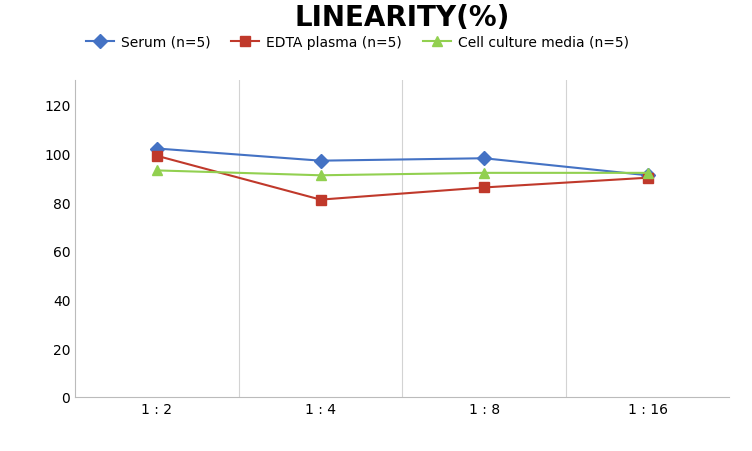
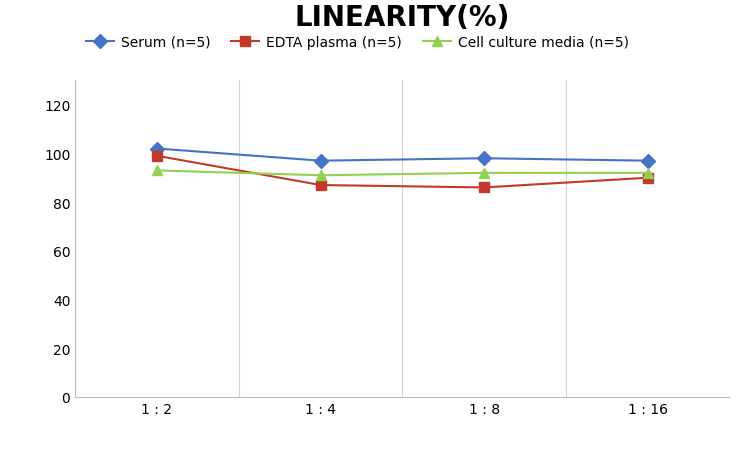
EDTA plasma (n=5)/1 : 4: 81 -> 87
Serum (n=5)/1 : 16: 91 -> 97
